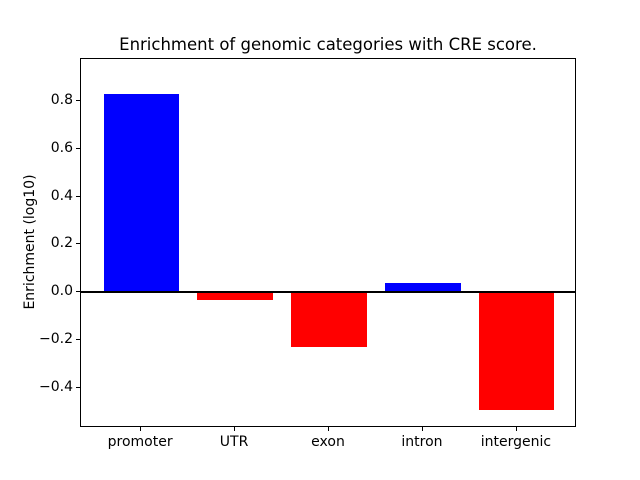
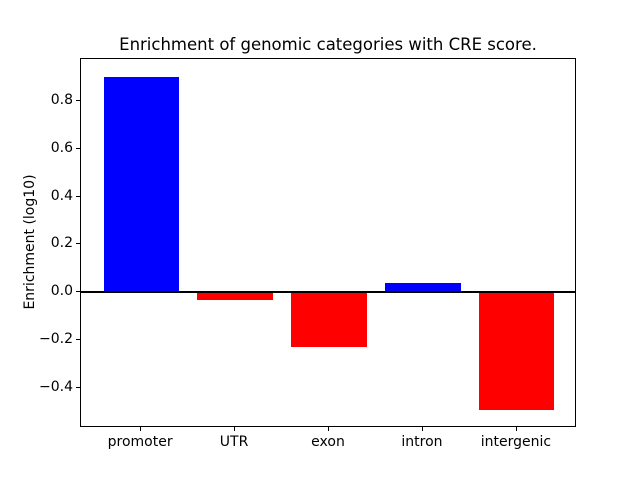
promoter: 0.83 -> 0.90
